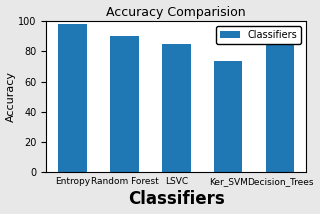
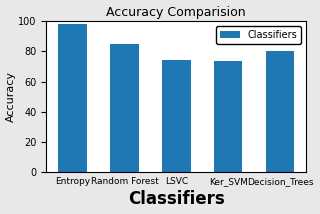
Random Forest: 90 -> 85
LSVC: 85 -> 74
Decision_Trees: 84 -> 80
